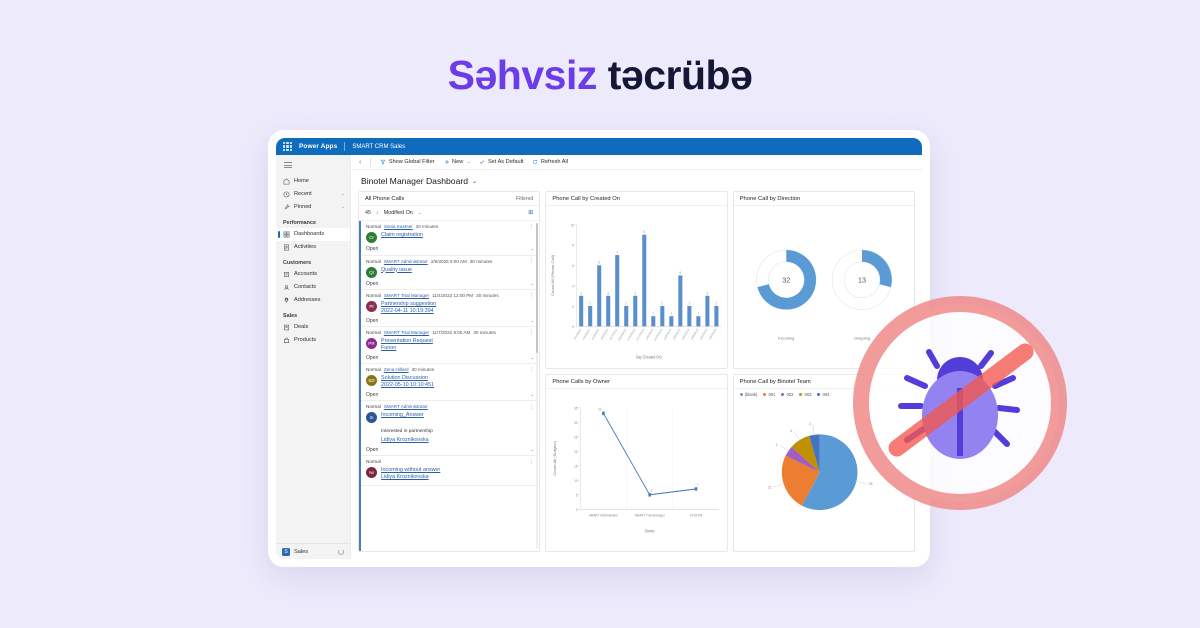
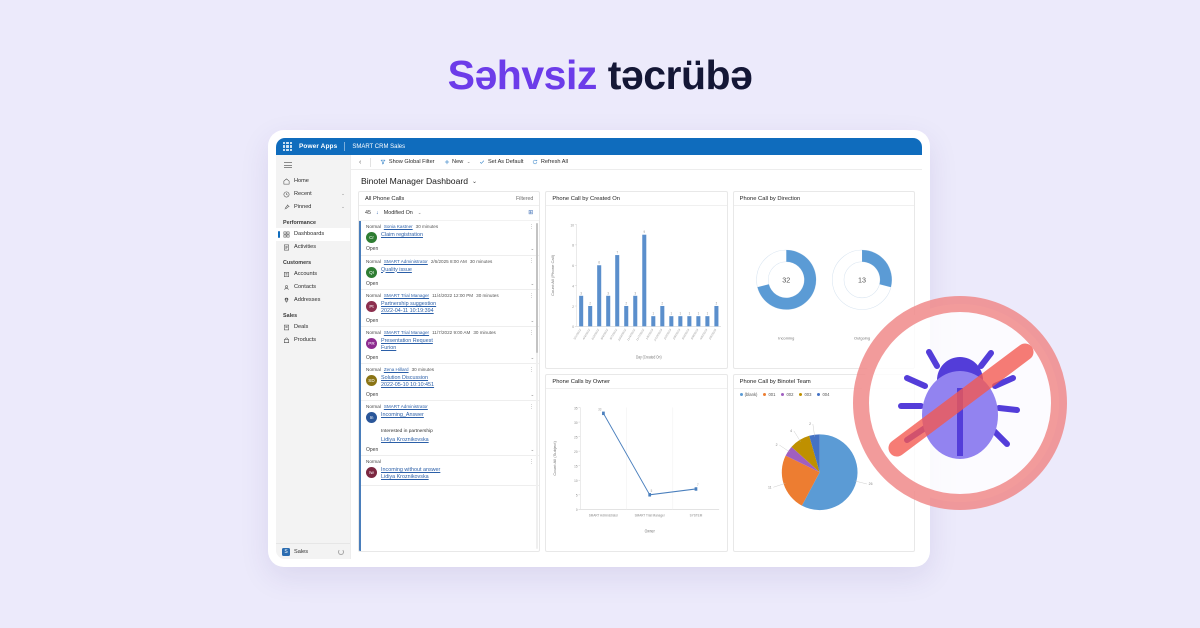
Phone Call by Created On/2/8/2023: 5 -> 1
Phone Call by Created On/3/3/2023: 2 -> 1
Phone Call by Created On/4/6/2023: 3 -> 1
